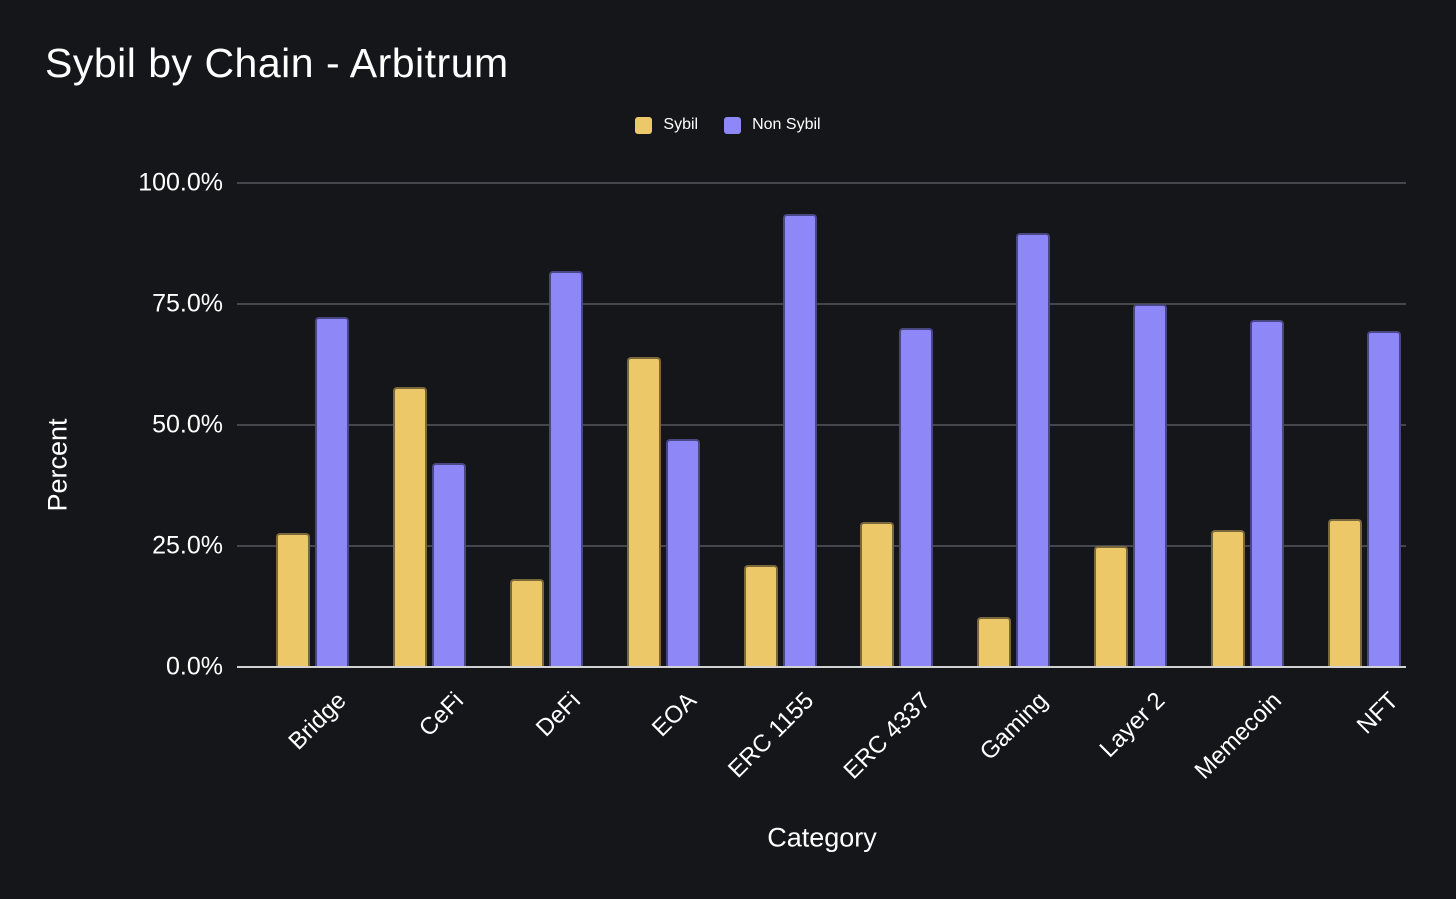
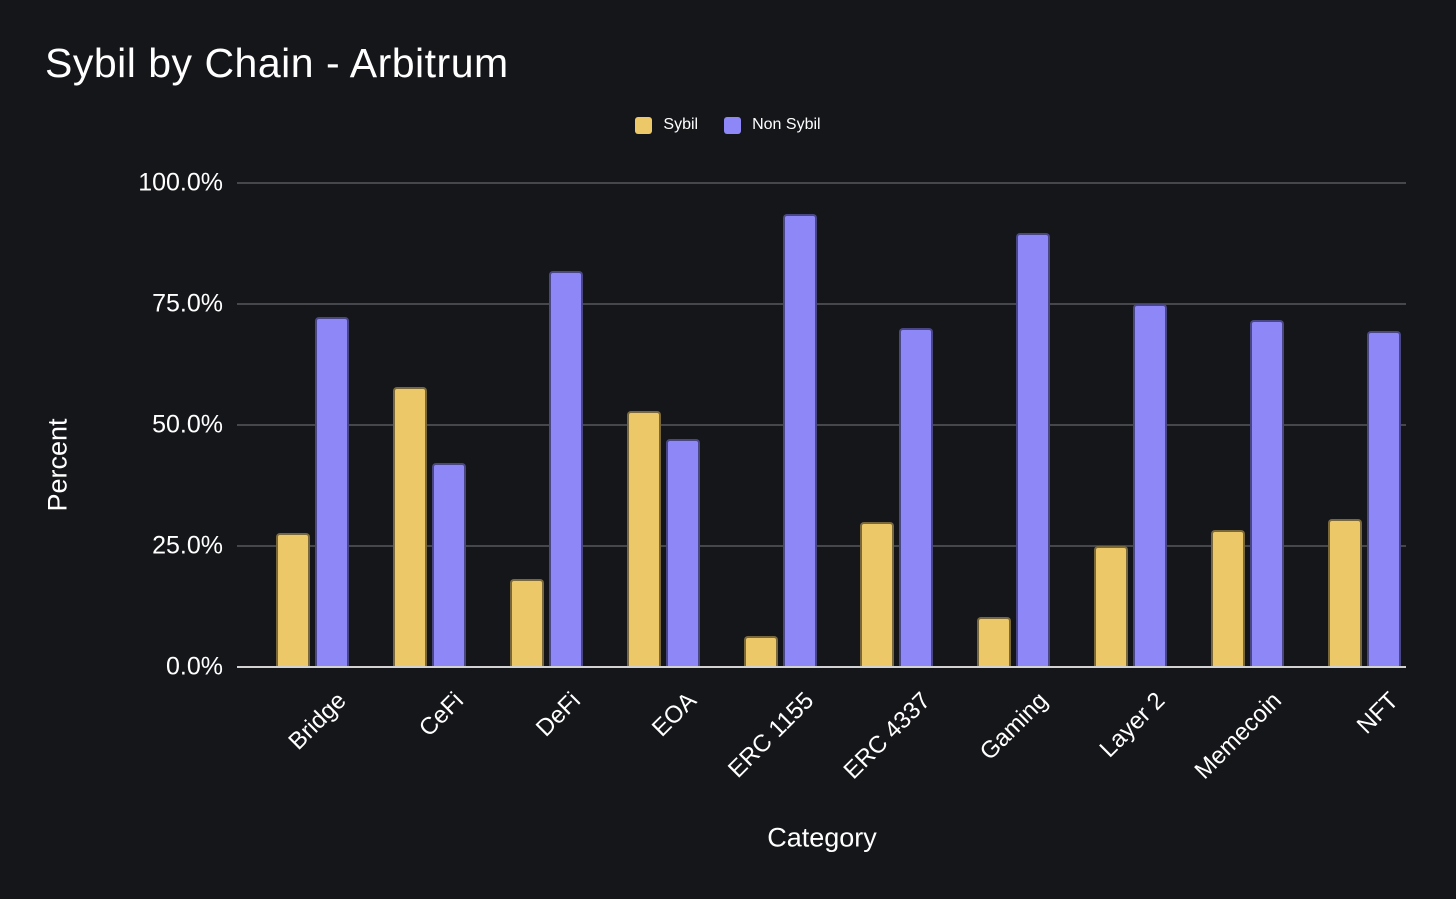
Sybil/EOA: 64% -> 53%
Sybil/ERC 1155: 21% -> 6%
